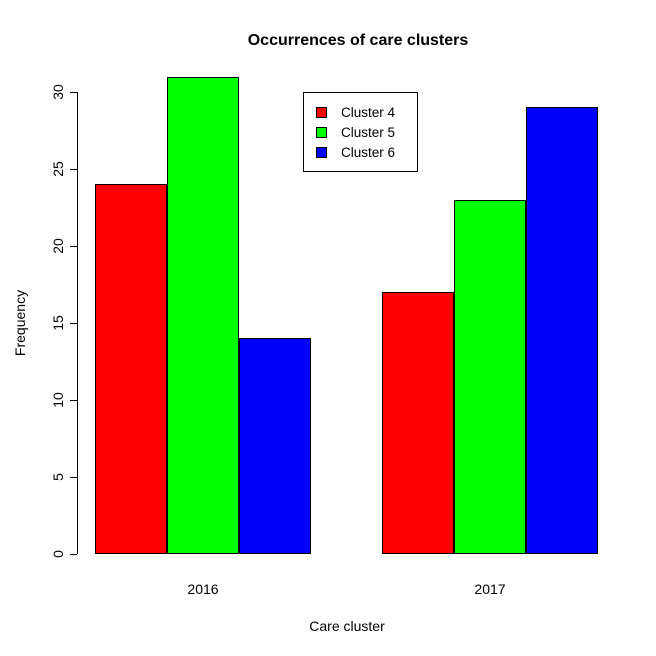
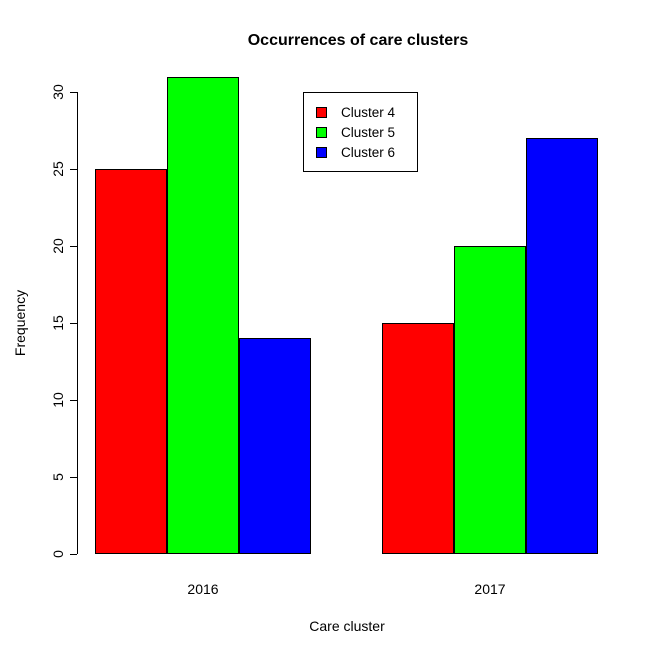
Cluster 4/2016: 24 -> 25
Cluster 4/2017: 17 -> 15
Cluster 5/2017: 23 -> 20
Cluster 6/2017: 29 -> 27
